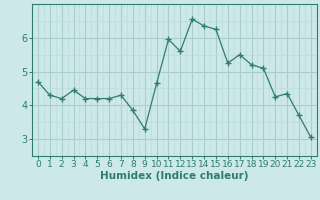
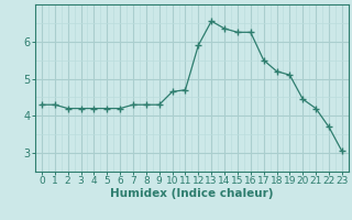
0: 4.70 -> 4.30
3: 4.45 -> 4.20
8: 3.85 -> 4.30
9: 3.30 -> 4.30
11: 5.95 -> 4.70
12: 5.60 -> 5.90
16: 5.25 -> 6.25
20: 4.25 -> 4.45
21: 4.35 -> 4.20
